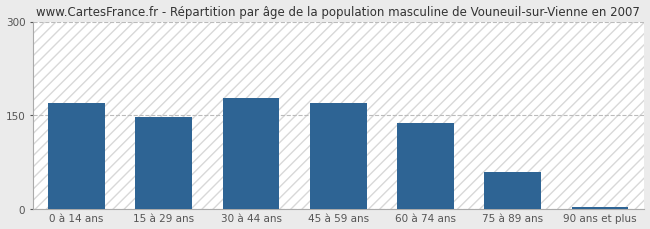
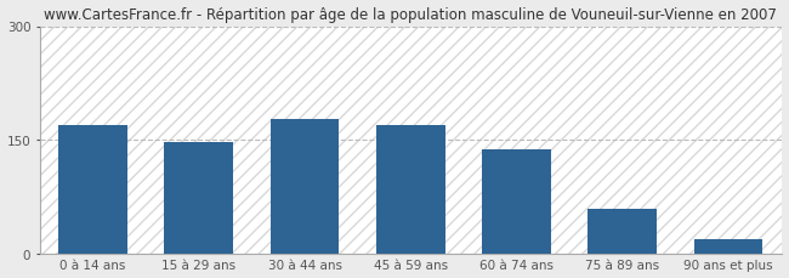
90 ans et plus: 3 -> 18
